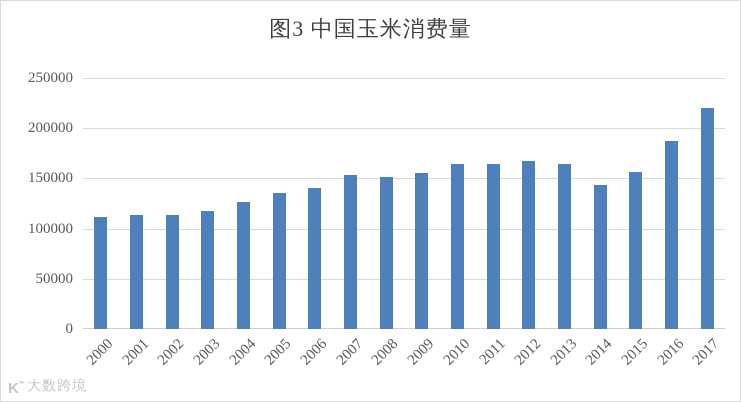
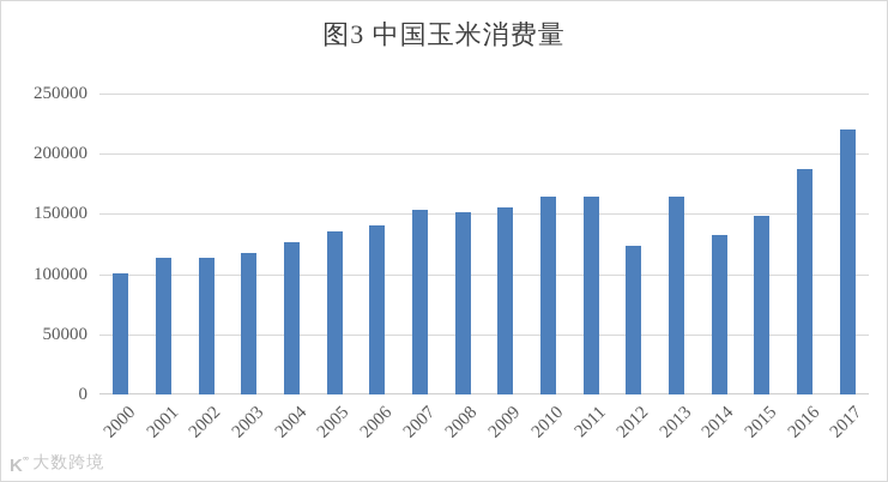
2000: 112000 -> 101000
2012: 167000 -> 124000
2014: 144000 -> 132000
2015: 156000 -> 148000
